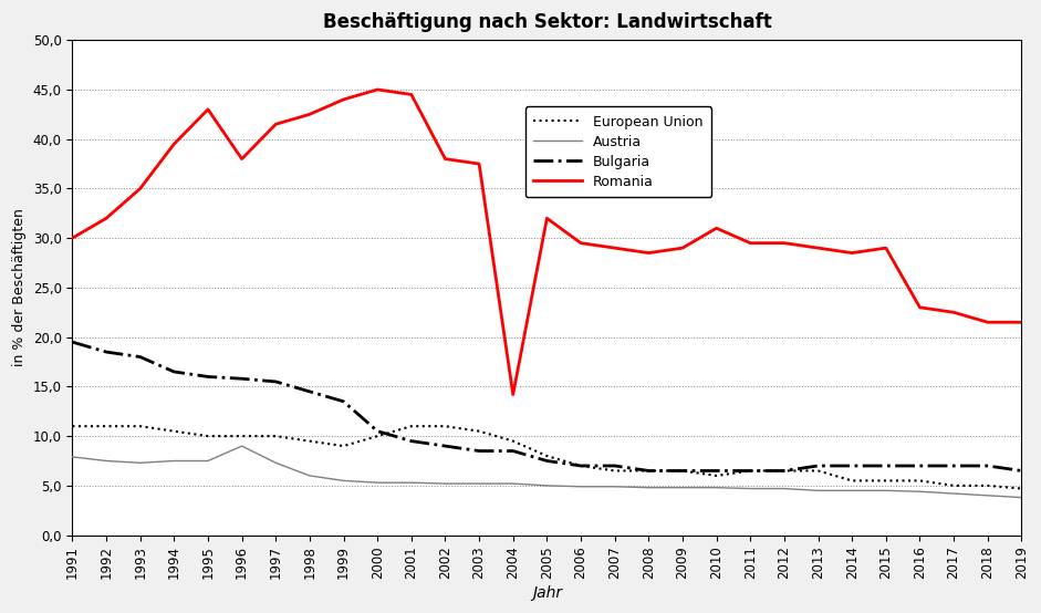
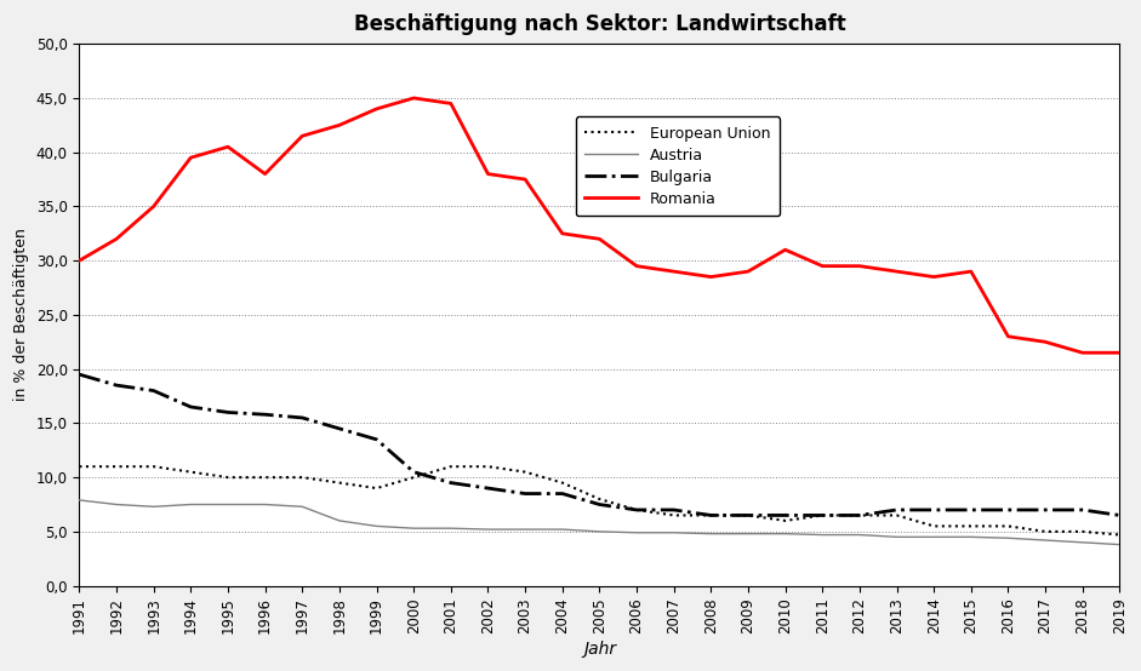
Romania/1995: 43,0 -> 40,5
Austria/1996: 9,0 -> 7,5
Romania/2004: 14,2 -> 32,5
